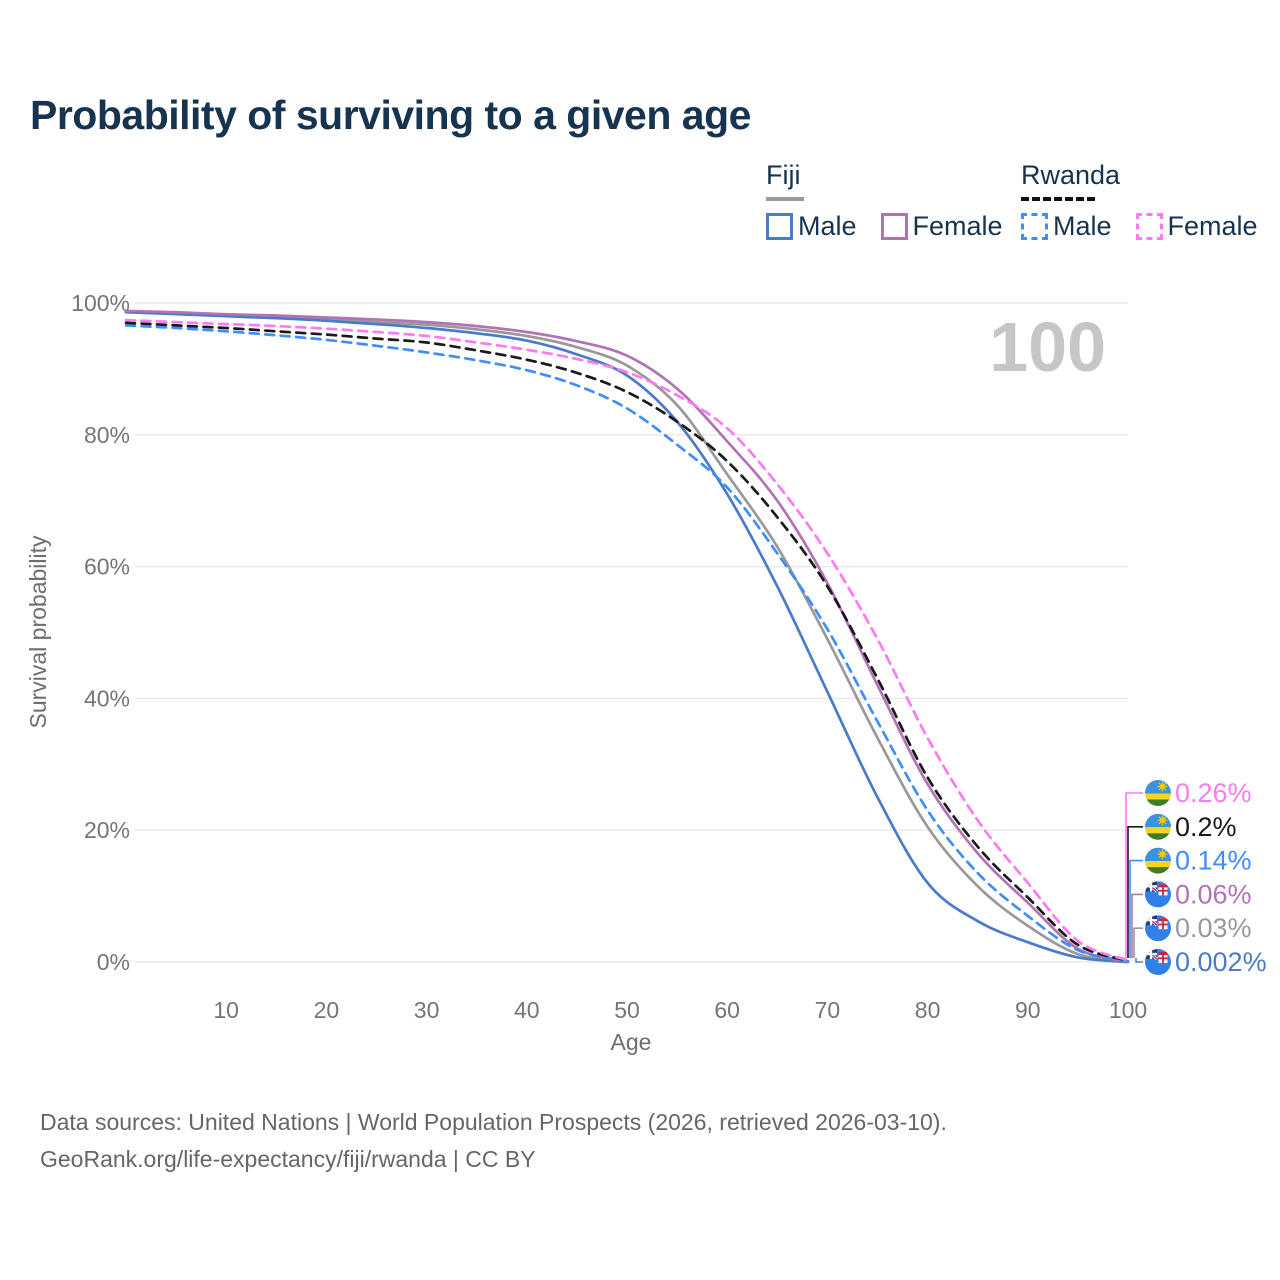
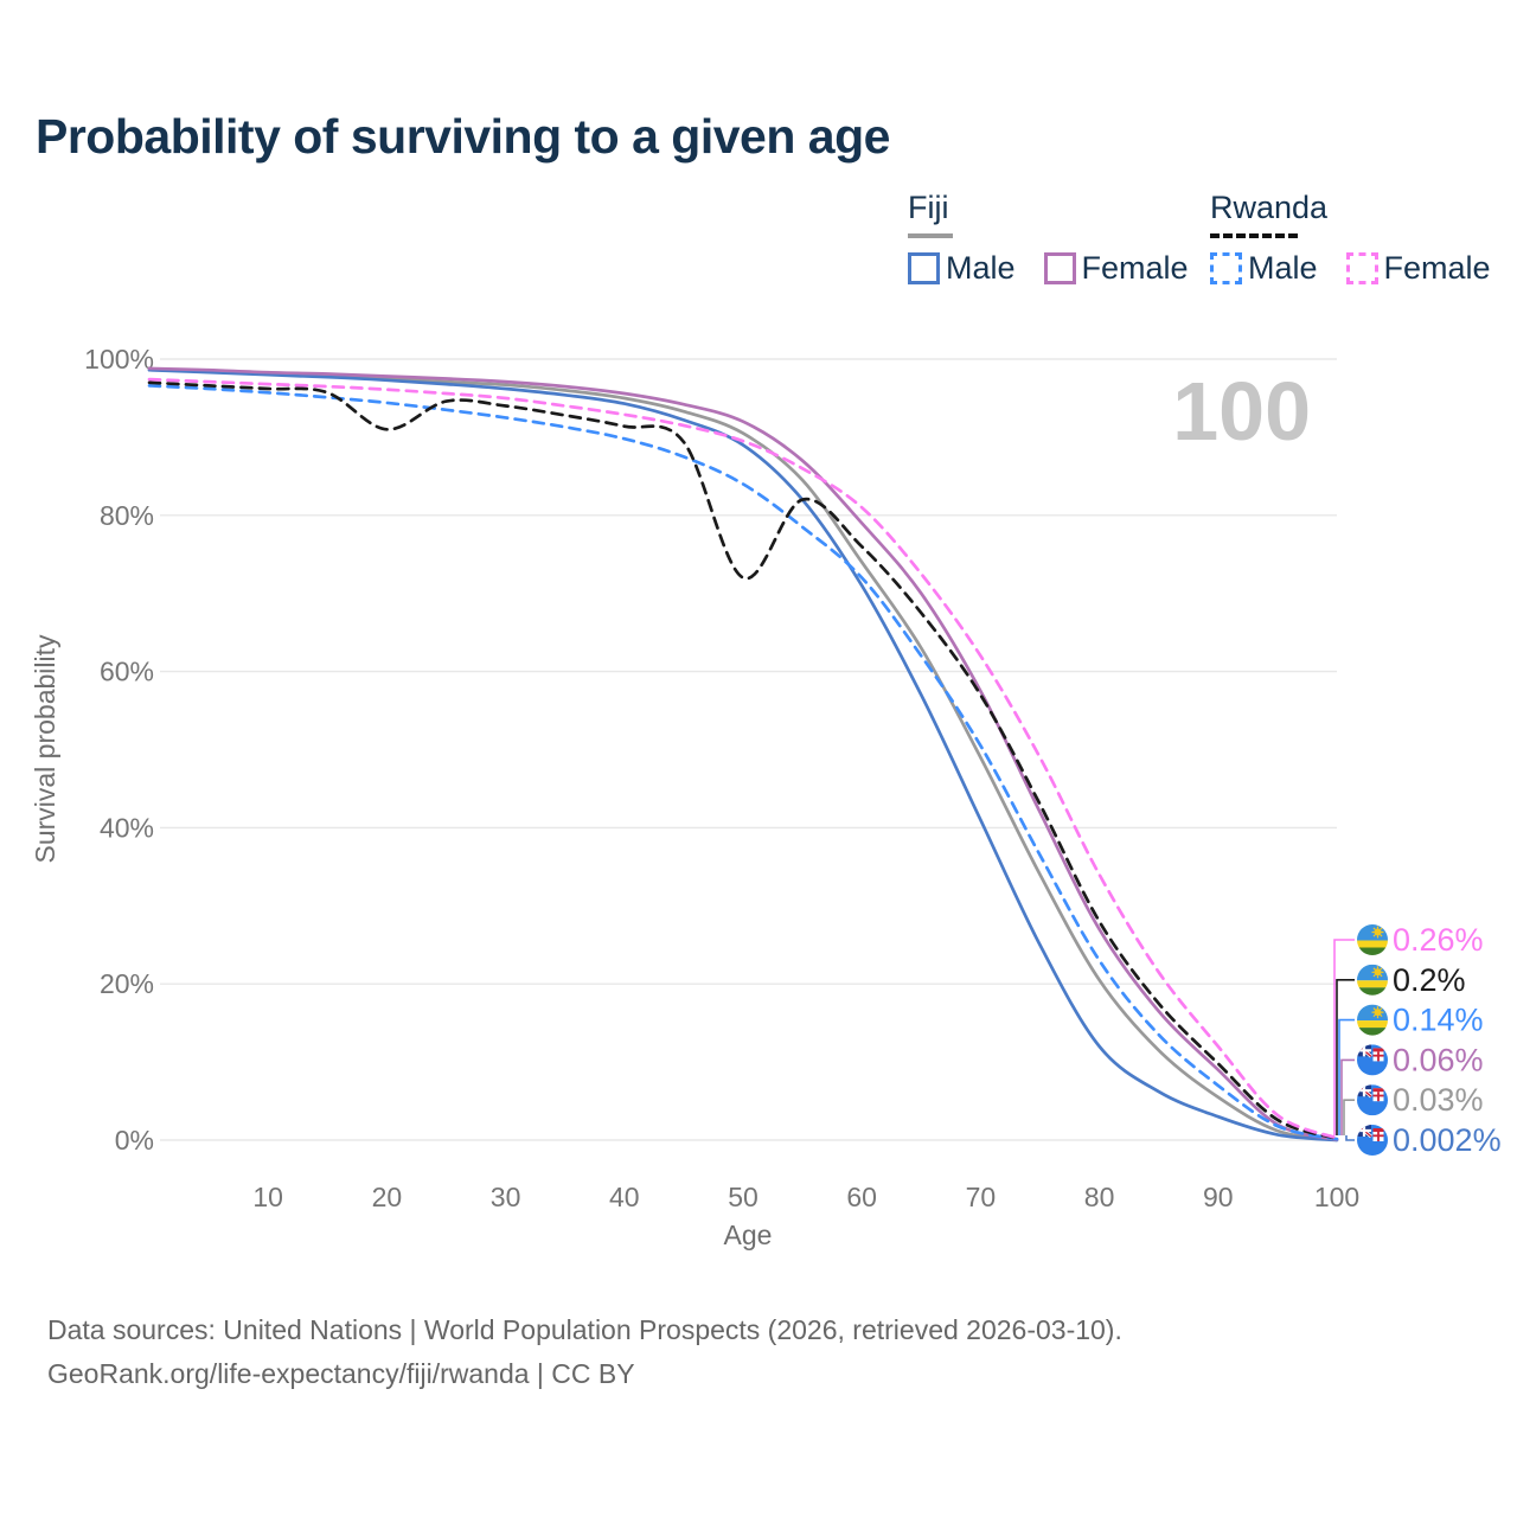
Rwanda/20: 95% -> 91%
Rwanda/50: 86% -> 72%
